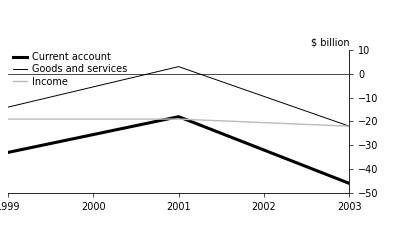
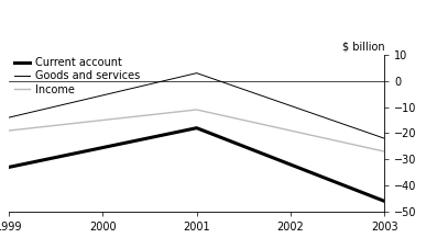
Income/2001: -19 -> -11
Income/2003: -22 -> -27
